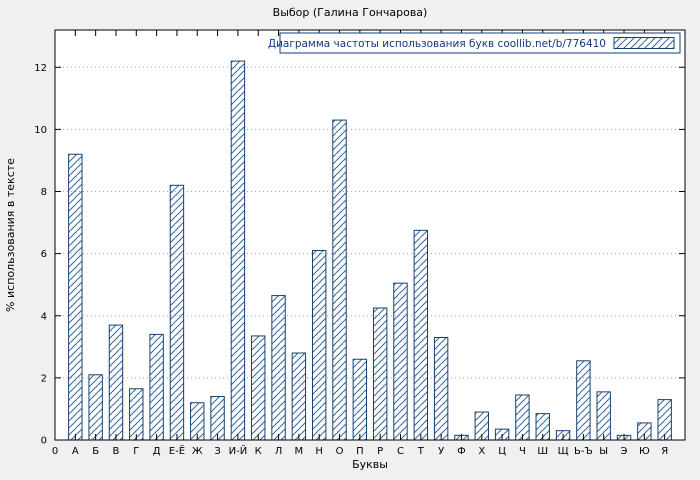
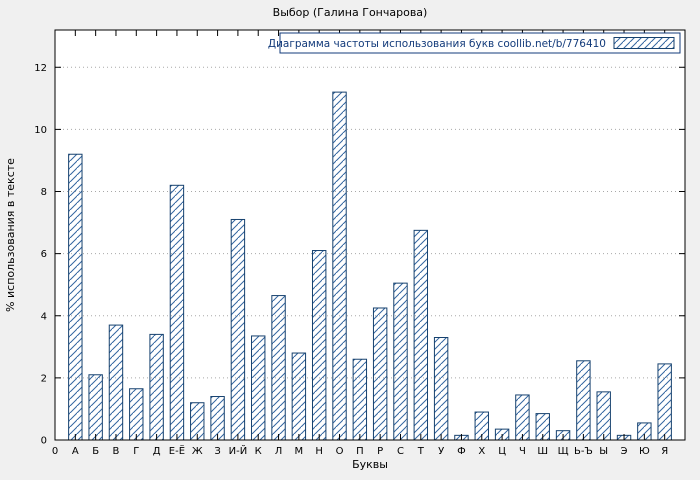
И-Й: 12.2 -> 7.1
О: 10.3 -> 11.2
Я: 1.3 -> 2.5
